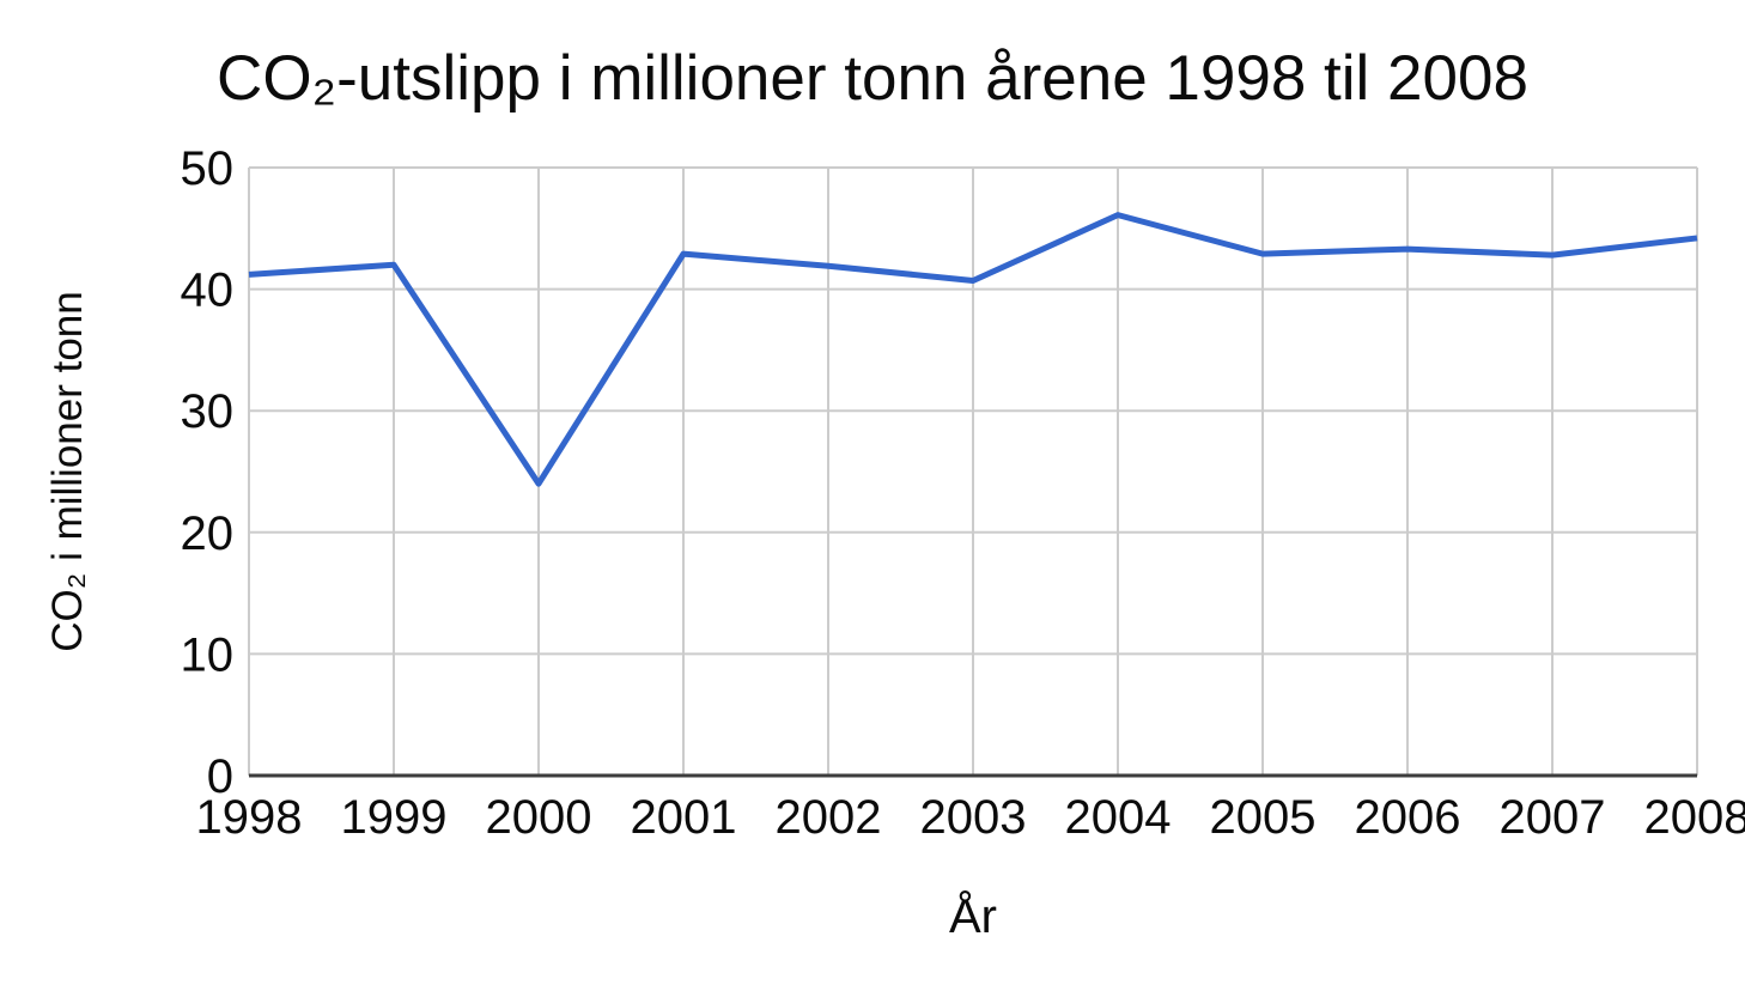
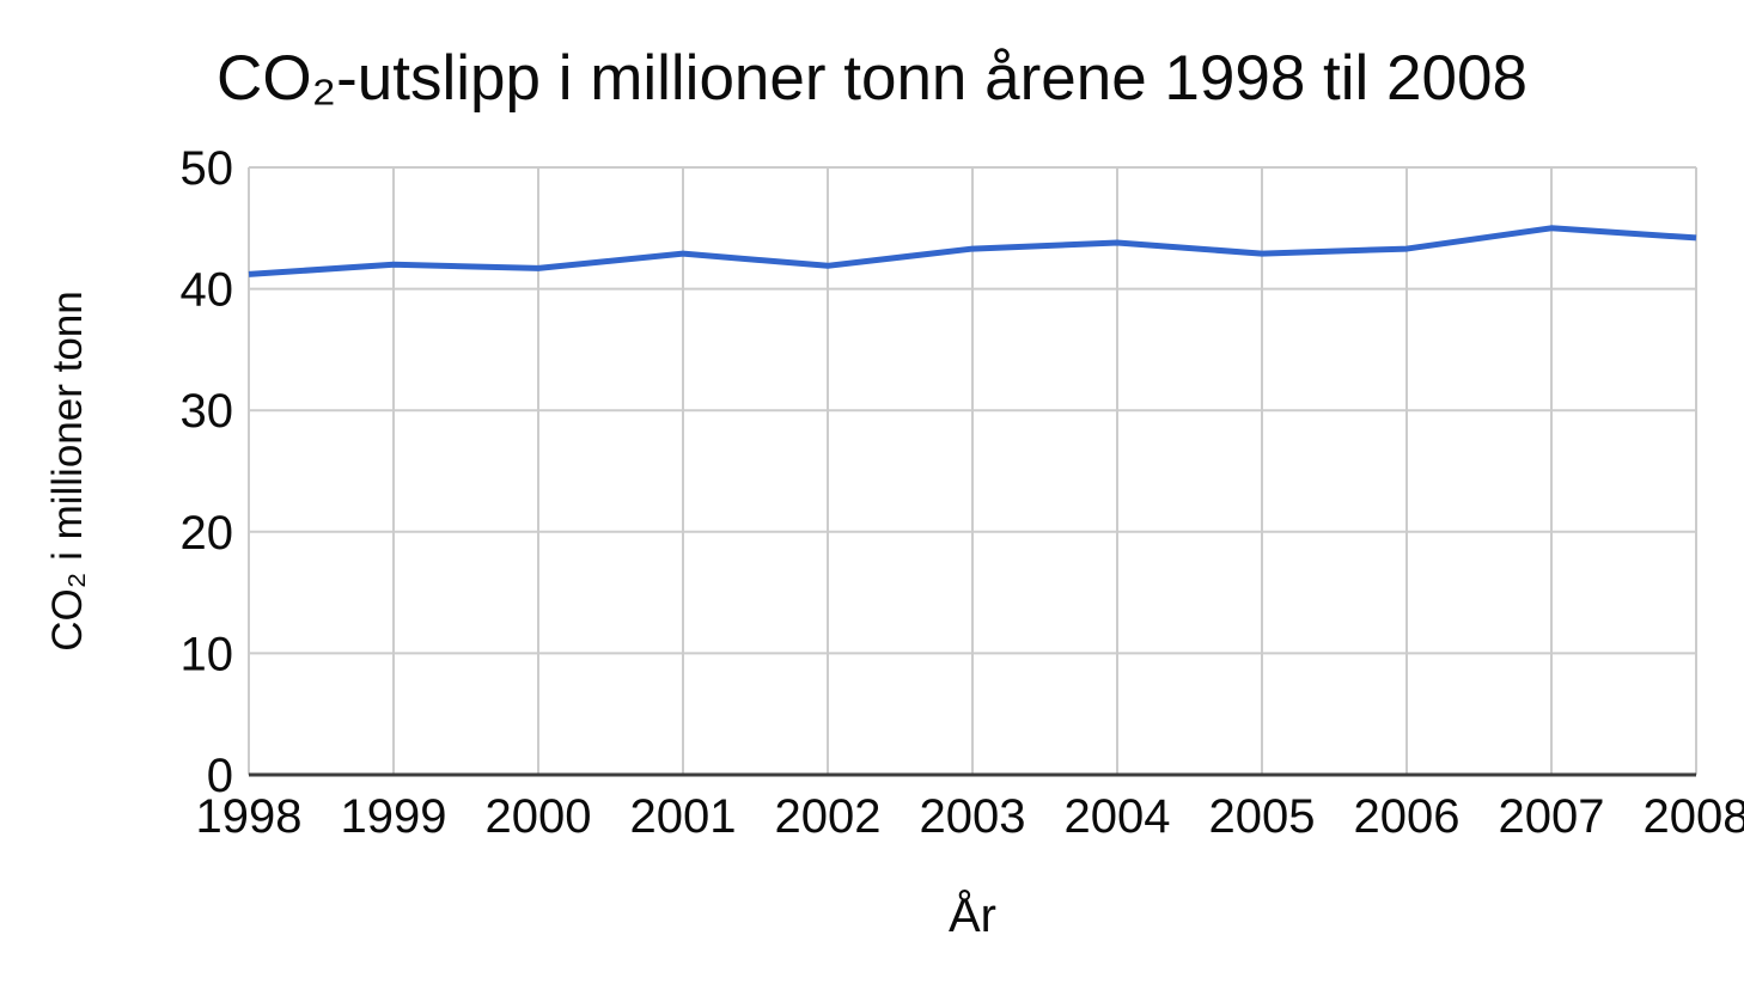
2000: 24.0 -> 41.7
2003: 40.7 -> 43.3
2004: 46.1 -> 43.8
2007: 42.8 -> 45.0
